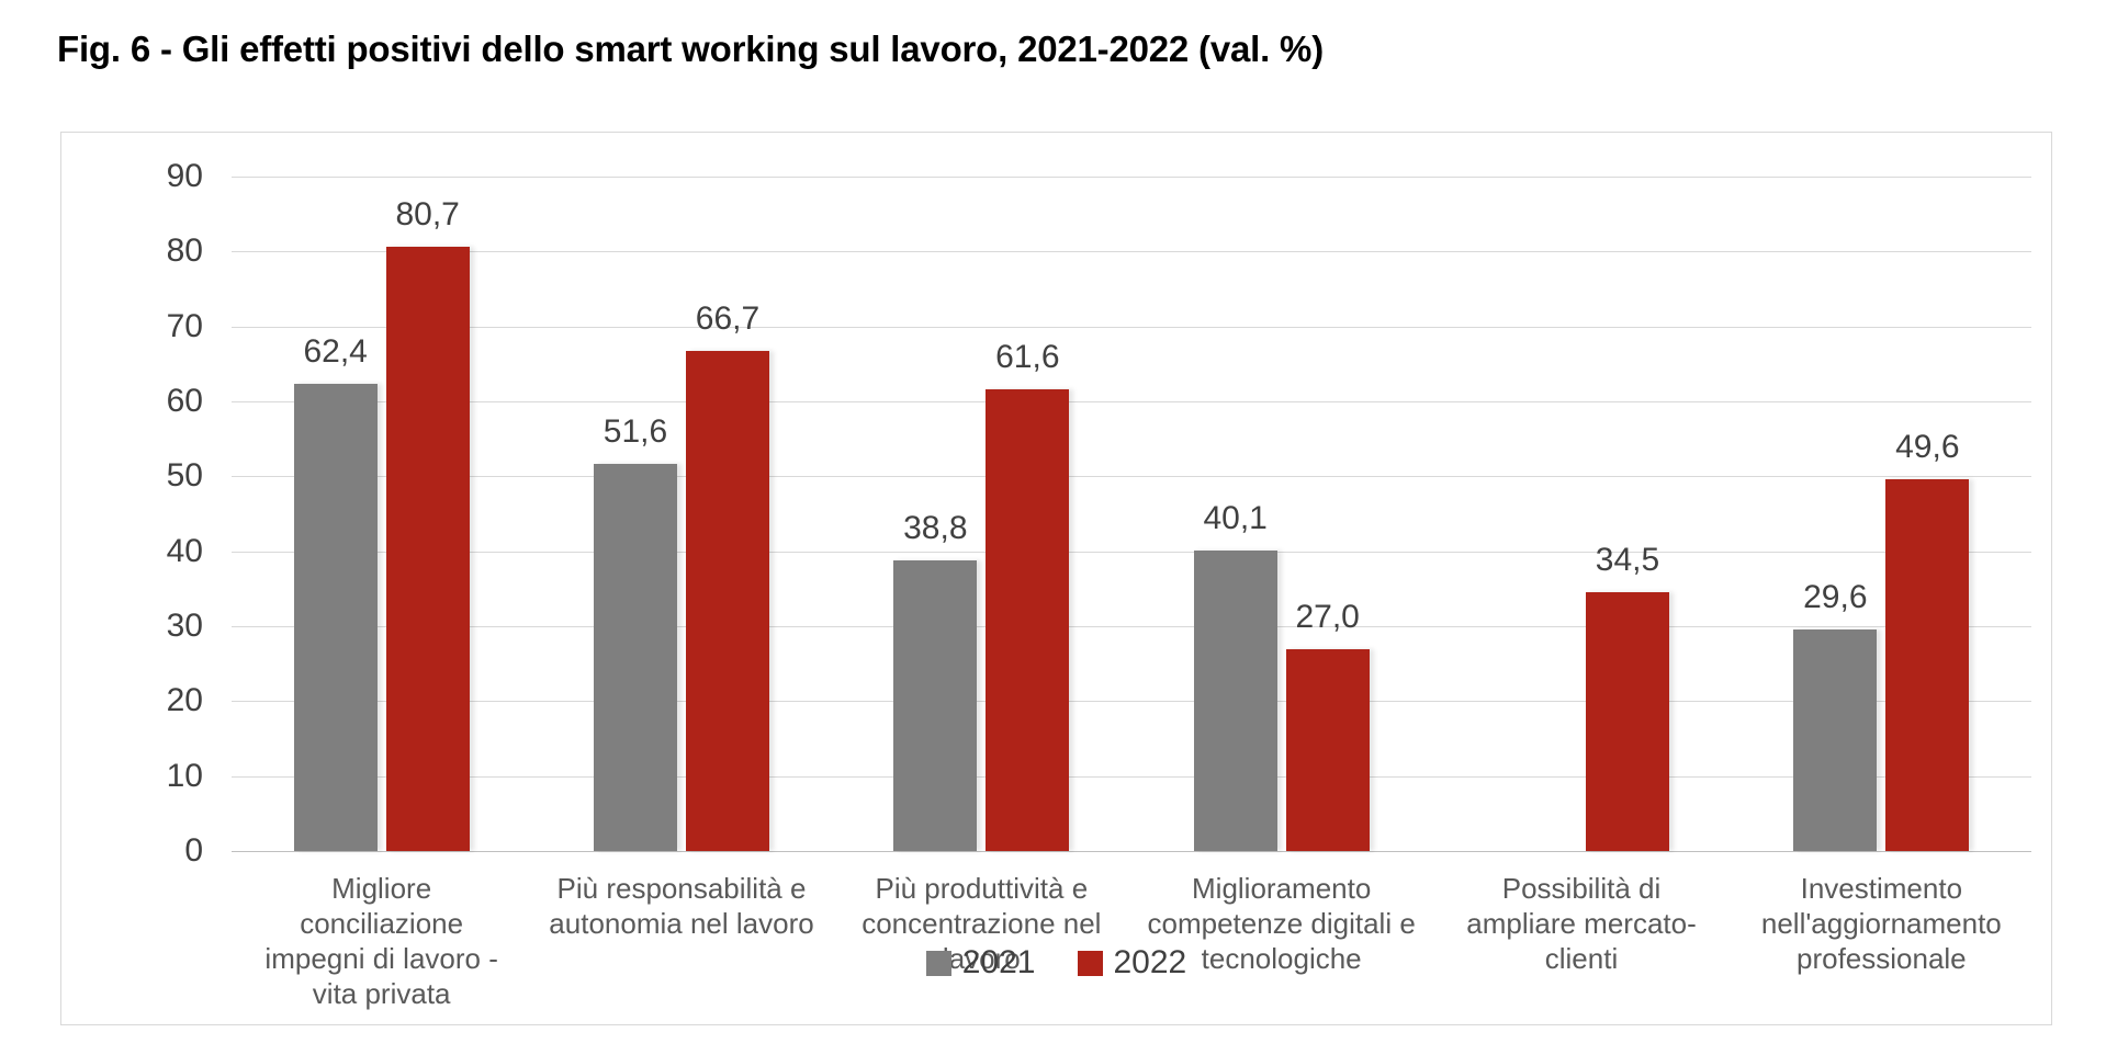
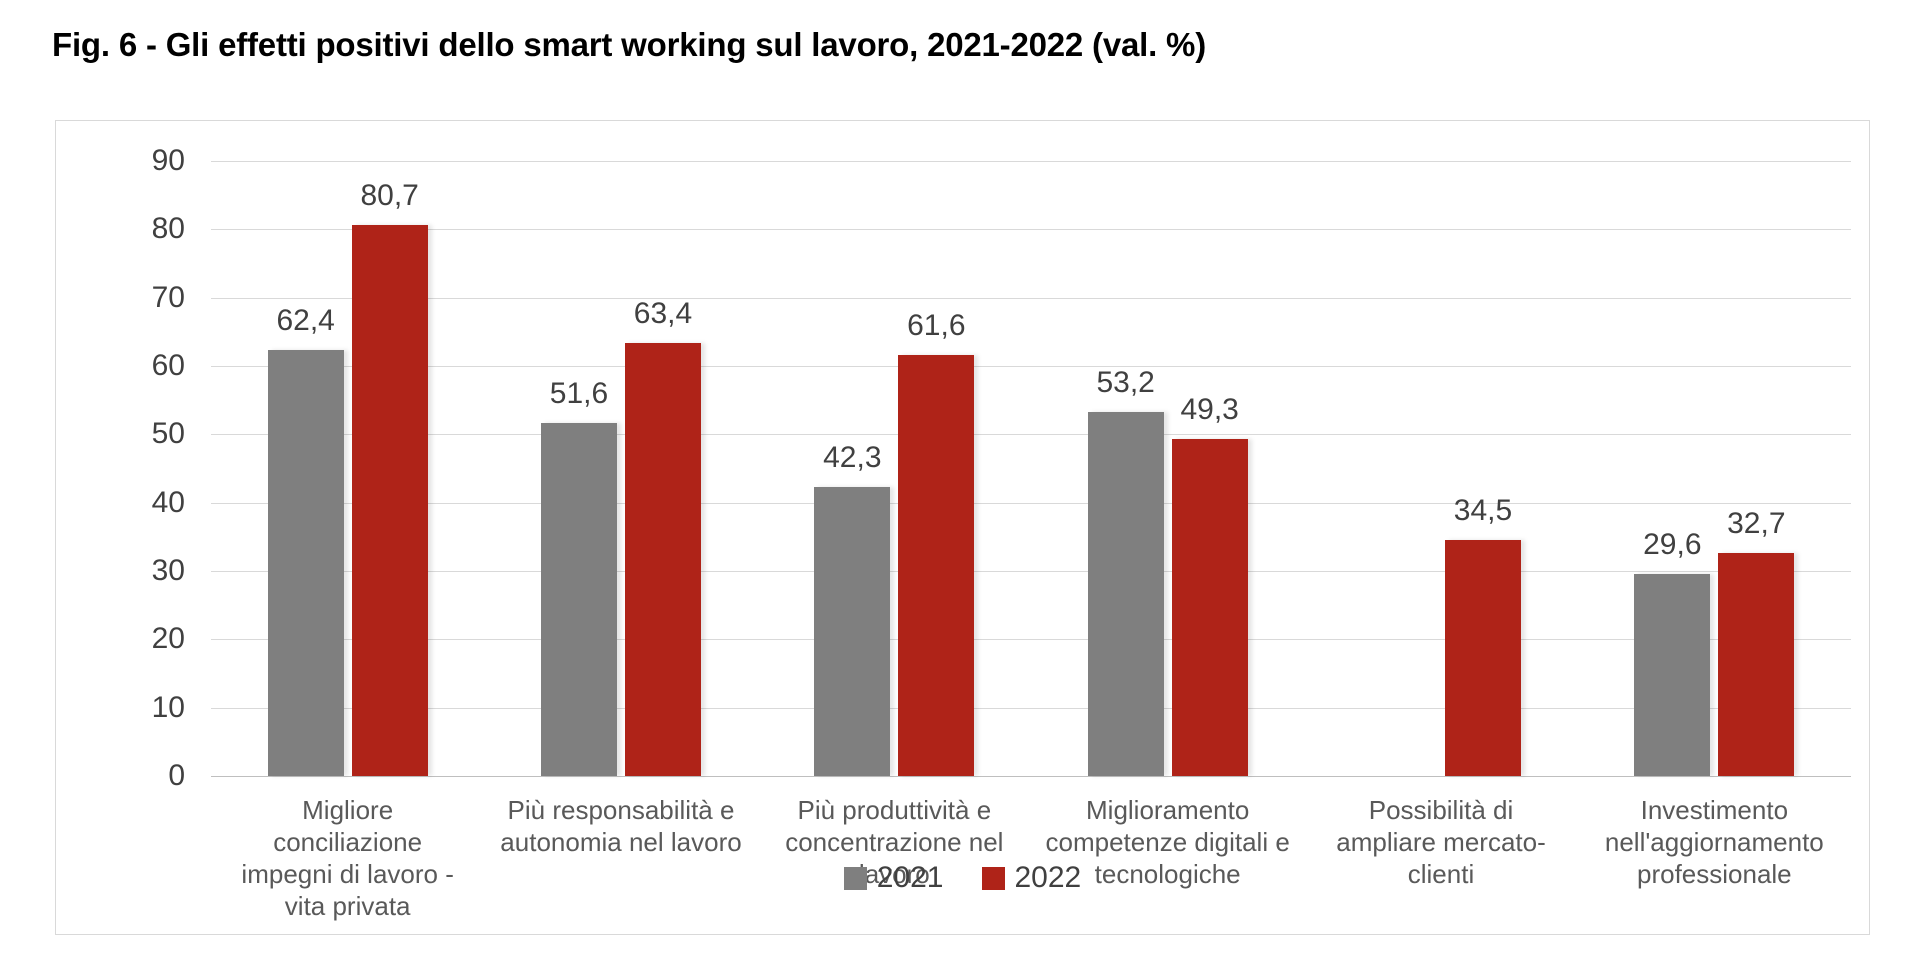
2022/Più responsabilità e autonomia nel lavoro: 66,7 -> 63,4
2021/Più produttività e concentrazione nel lavoro: 38,8 -> 42,3
2021/Miglioramento competenze digitali e tecnologiche: 40,1 -> 53,2
2022/Miglioramento competenze digitali e tecnologiche: 27,0 -> 49,3
2022/Investimento nell'aggiornamento professionale: 49,6 -> 32,7
